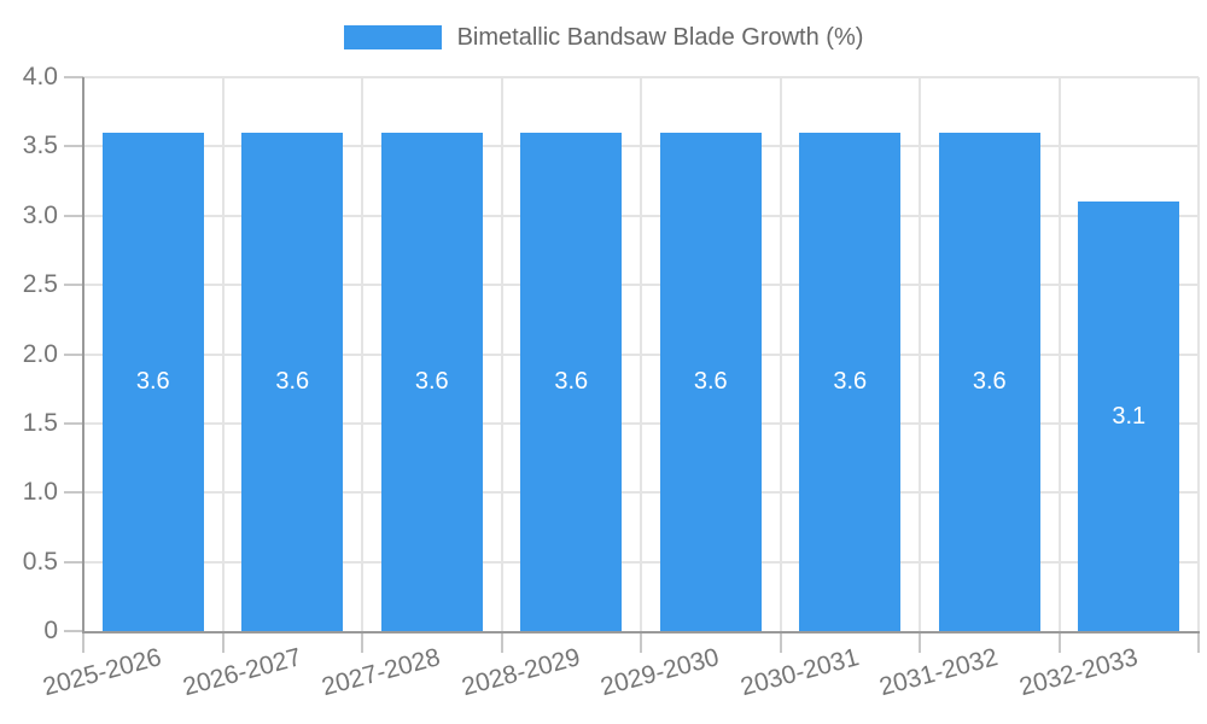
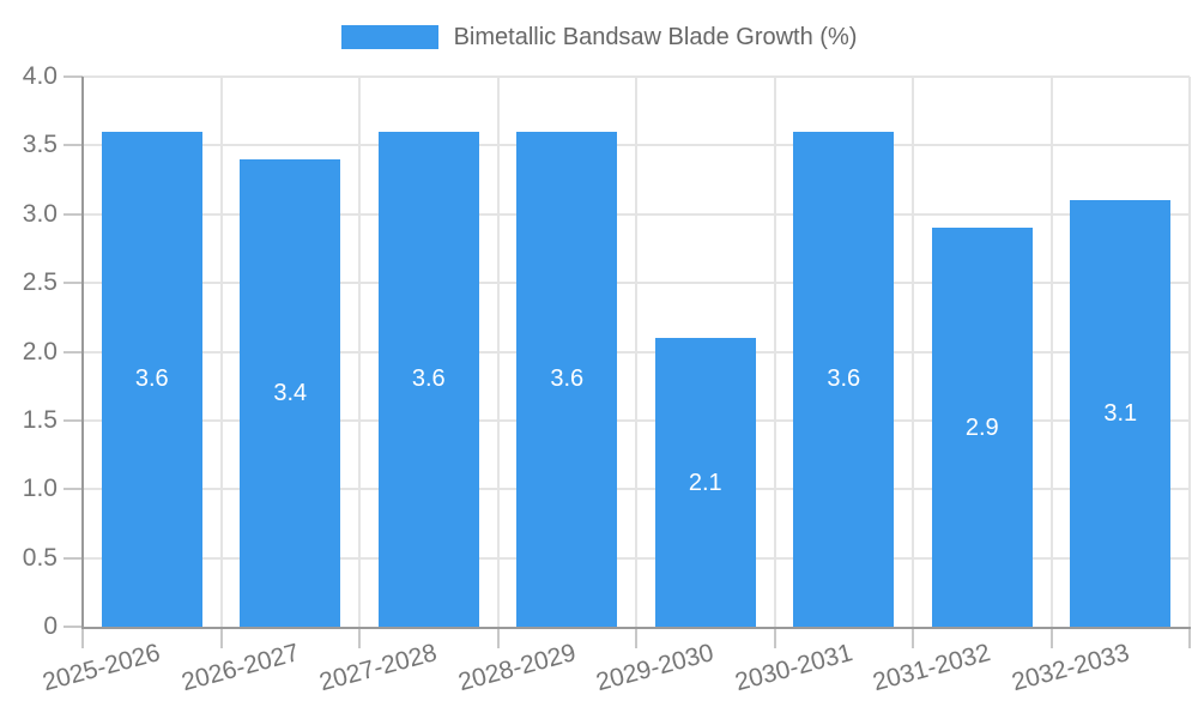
2026-2027: 3.6 -> 3.4
2029-2030: 3.6 -> 2.1
2031-2032: 3.6 -> 2.9
